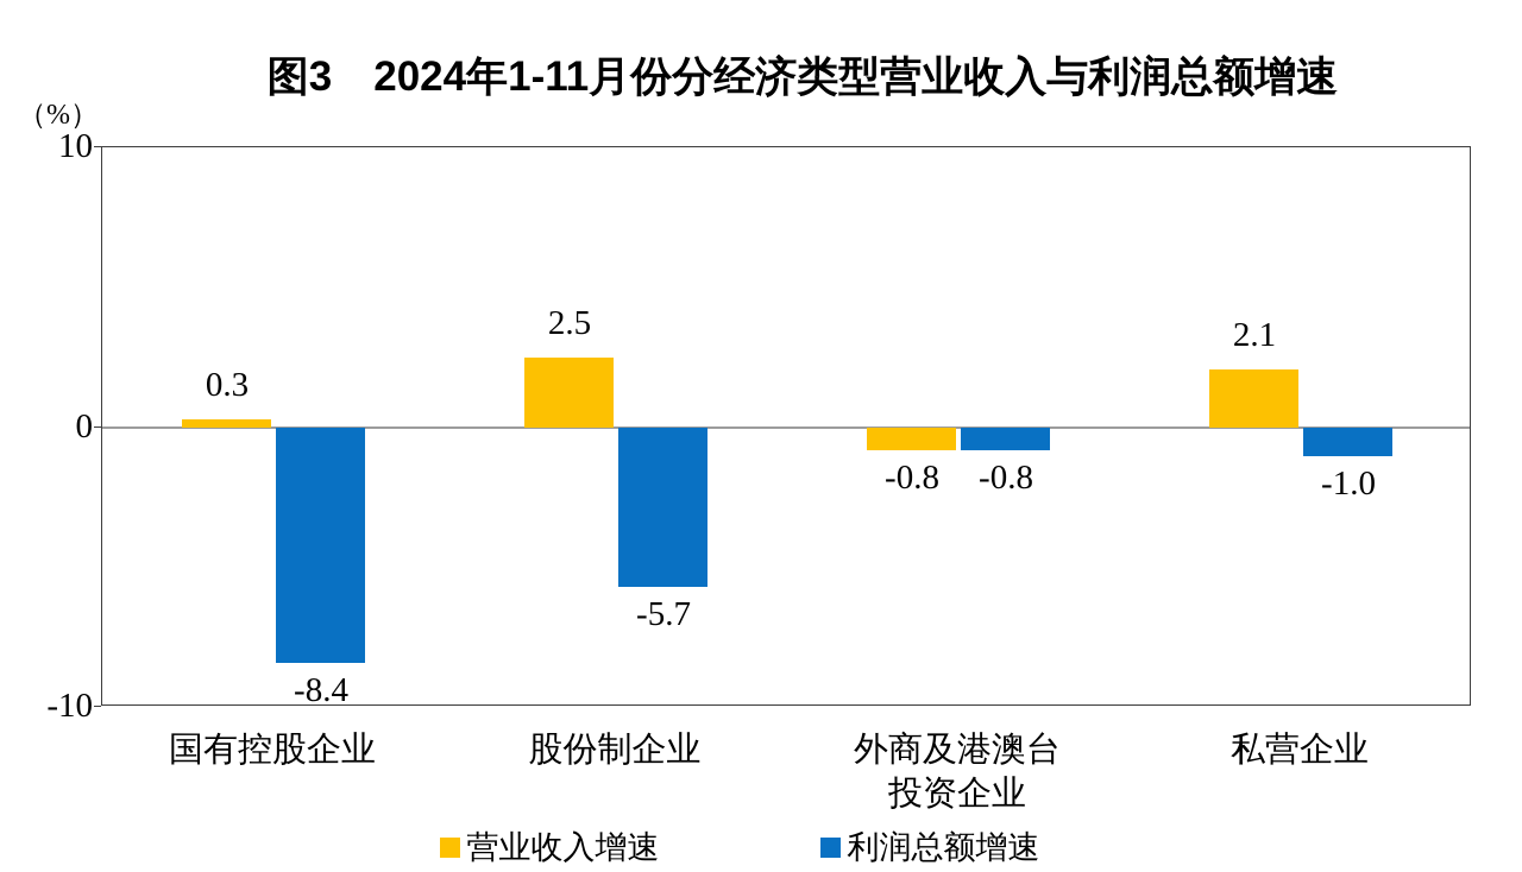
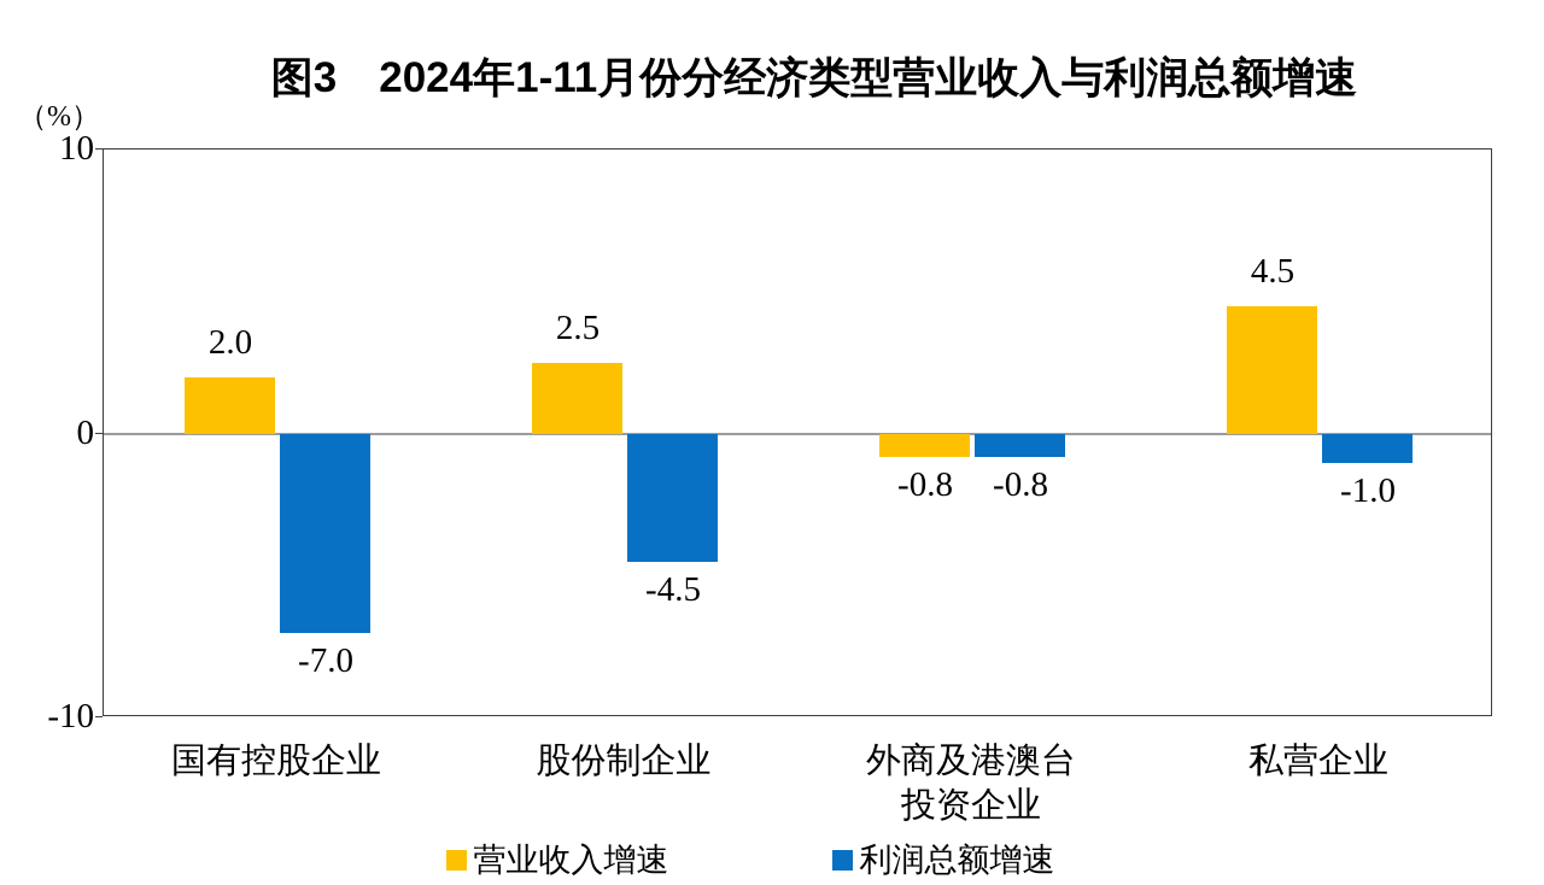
营业收入增速/国有控股企业: 0.3 -> 2.0
利润总额增速/国有控股企业: -8.4 -> -7.0
利润总额增速/股份制企业: -5.7 -> -4.5
营业收入增速/私营企业: 2.1 -> 4.5
